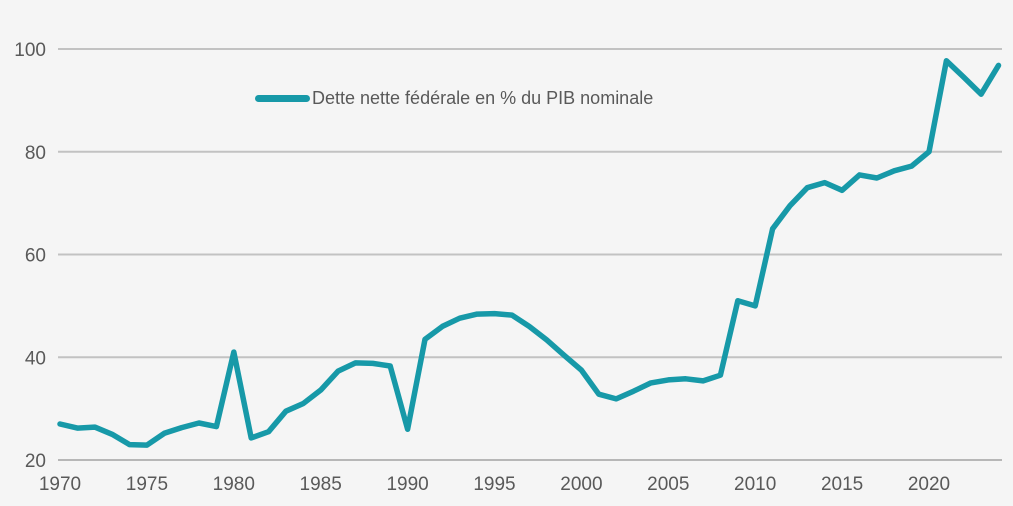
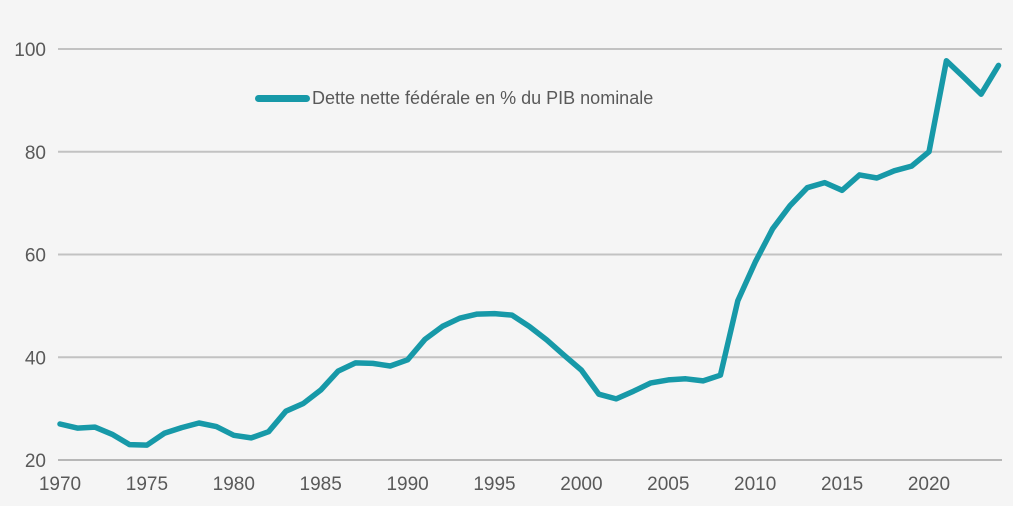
1980: 41 -> 25
1990: 26 -> 40
2010: 50 -> 58
